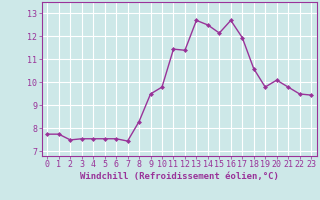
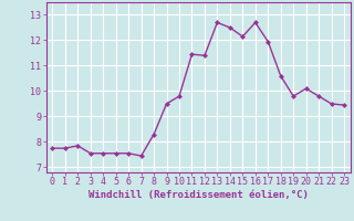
2: 7.50 -> 7.85
